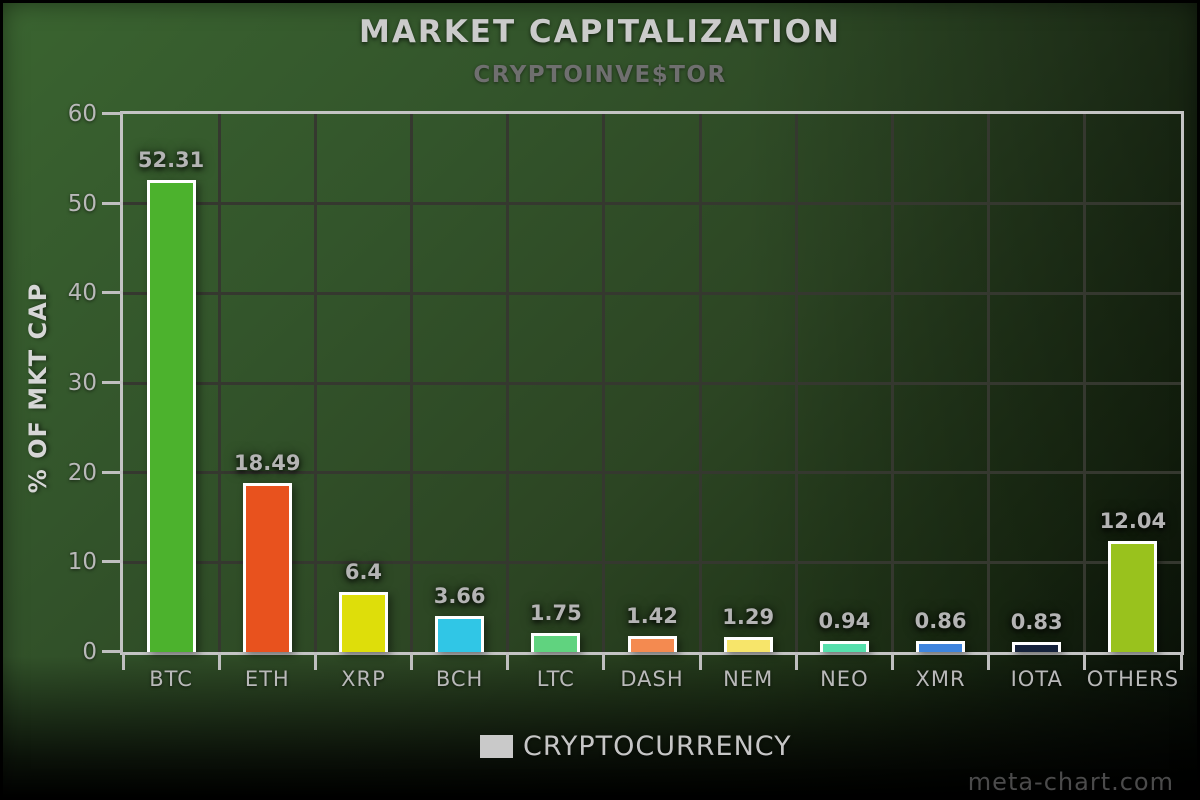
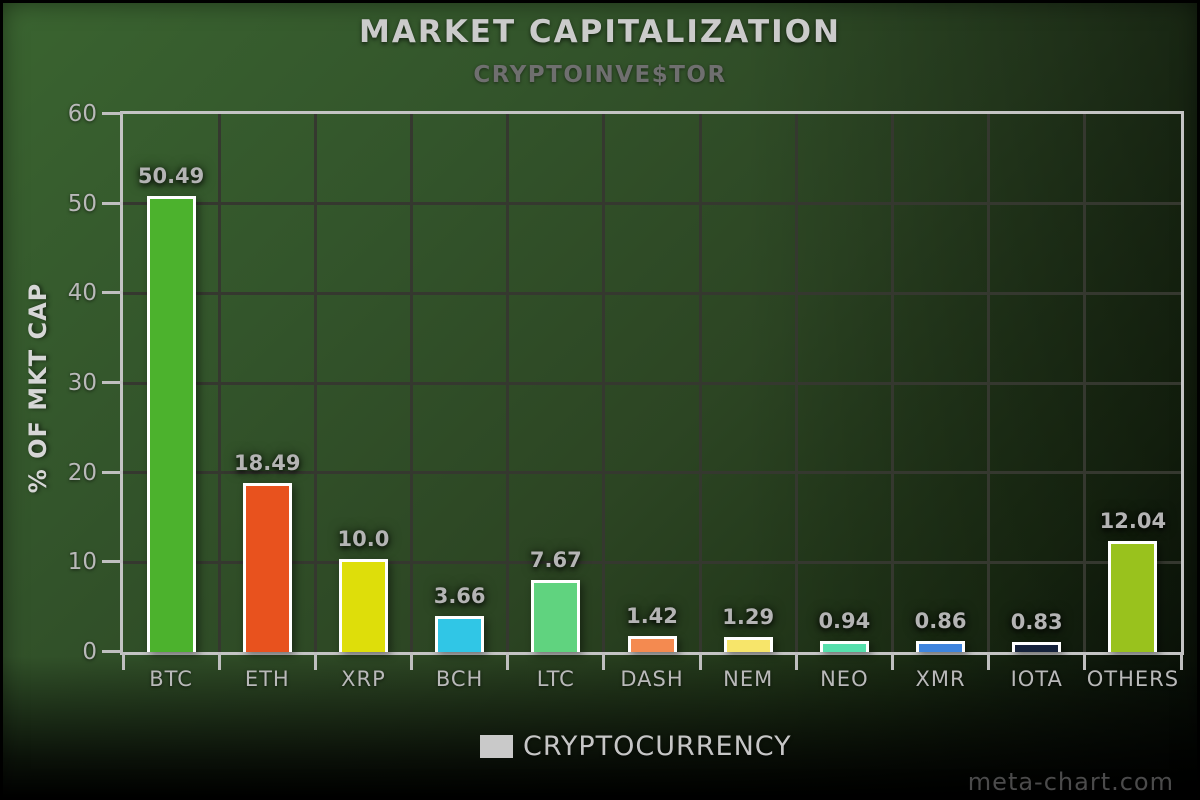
BTC: 52.31 -> 50.49
XRP: 6.4 -> 10.0
LTC: 1.75 -> 7.67
